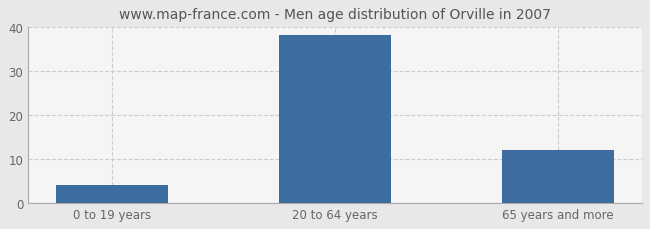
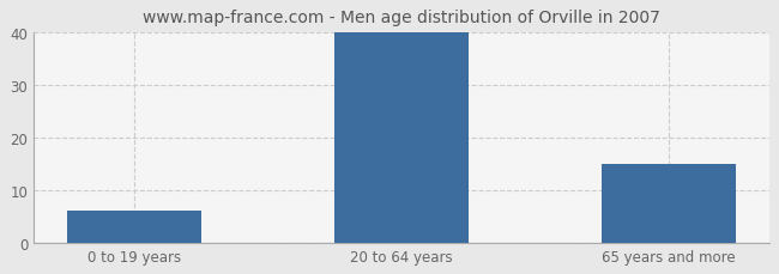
0 to 19 years: 4 -> 6
20 to 64 years: 38 -> 40
65 years and more: 12 -> 15
